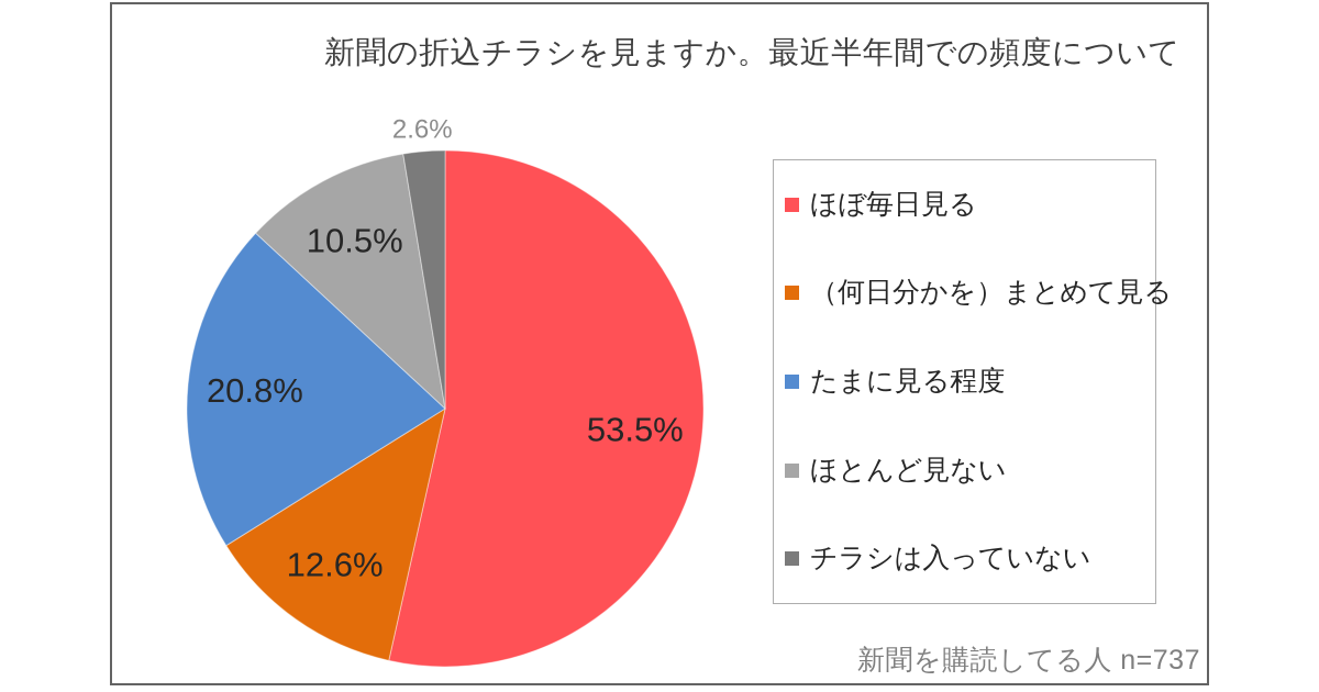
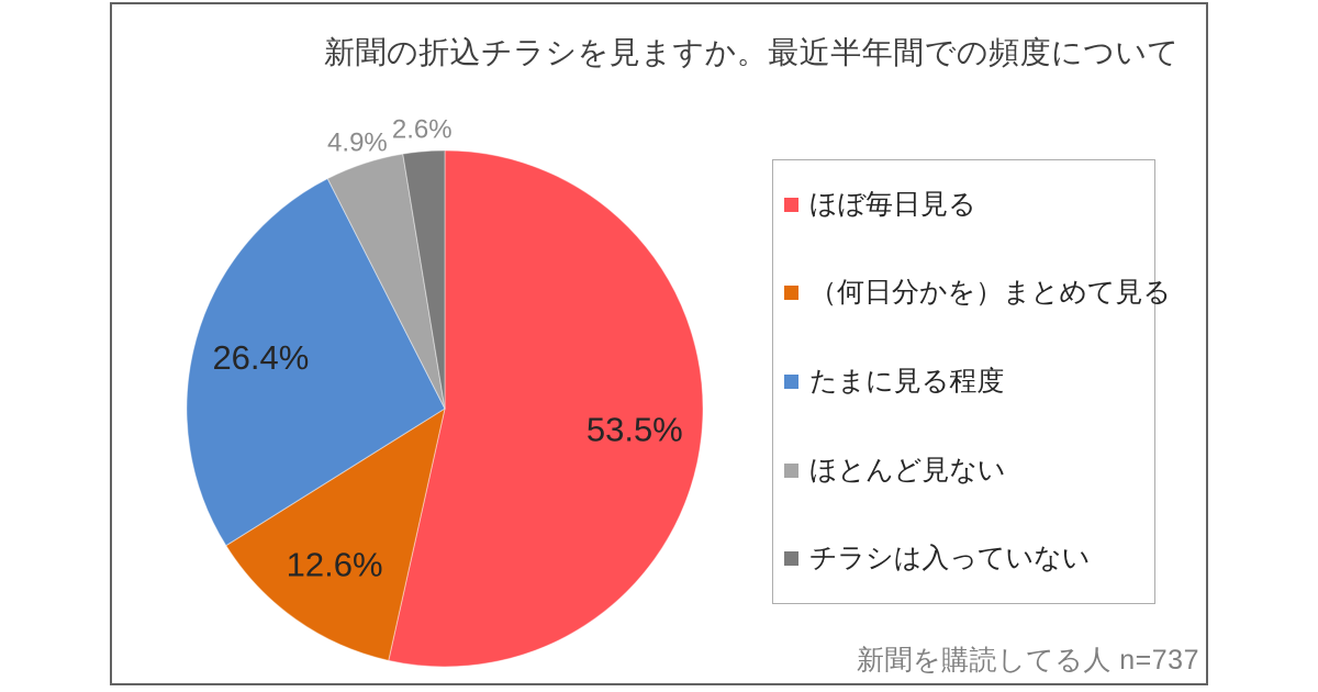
たまに見る程度: 20.8% -> 26.4%
ほとんど見ない: 10.5% -> 4.9%
